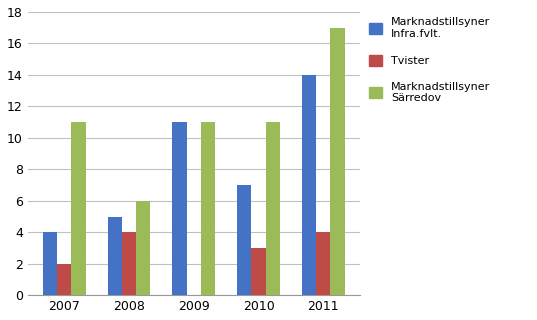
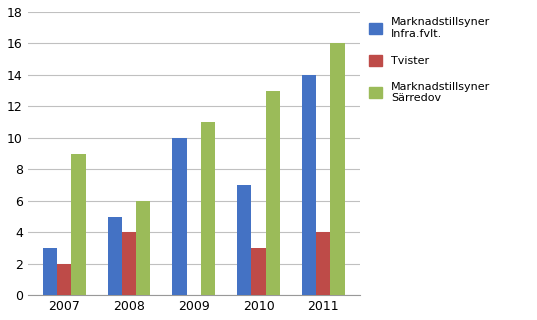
Marknadstillsyner Infra.fvlt./2007: 4 -> 3
Marknadstillsyner Särredov/2007: 11 -> 9
Marknadstillsyner Infra.fvlt./2009: 11 -> 10
Marknadstillsyner Särredov/2010: 11 -> 13
Marknadstillsyner Särredov/2011: 17 -> 16
